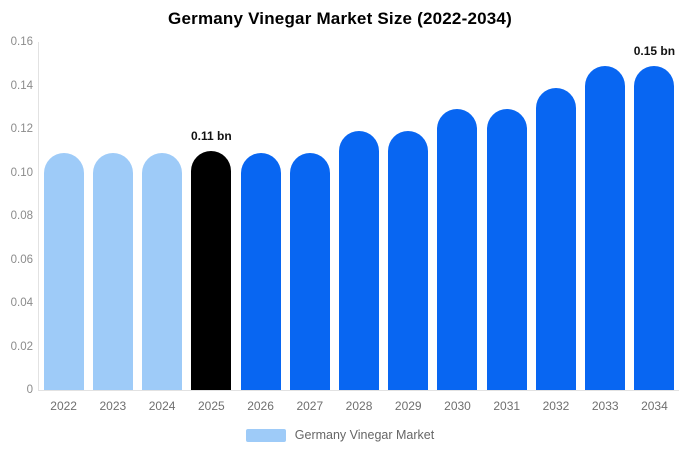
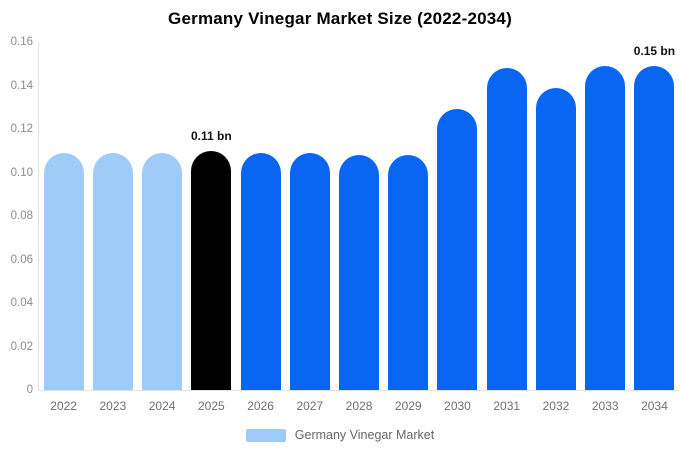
2028: 0.119 -> 0.108
2029: 0.119 -> 0.108
2031: 0.129 -> 0.148
